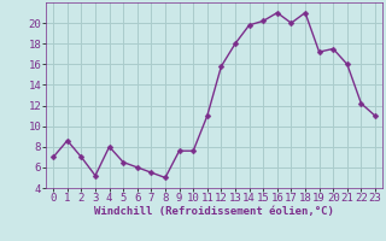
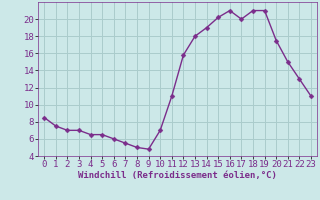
0: 7.0 -> 8.5
1: 8.6 -> 7.5
3: 5.2 -> 7.0
4: 8.0 -> 6.5
9: 7.6 -> 4.8
10: 7.6 -> 7.0
14: 19.8 -> 19.0
19: 17.2 -> 21.0
21: 16.0 -> 15.0
22: 12.2 -> 13.0
